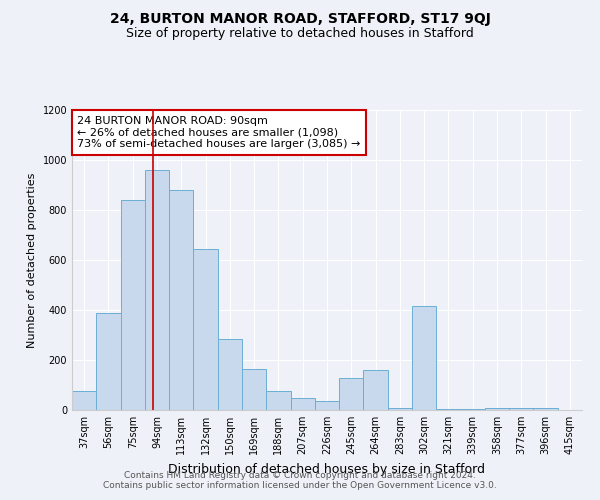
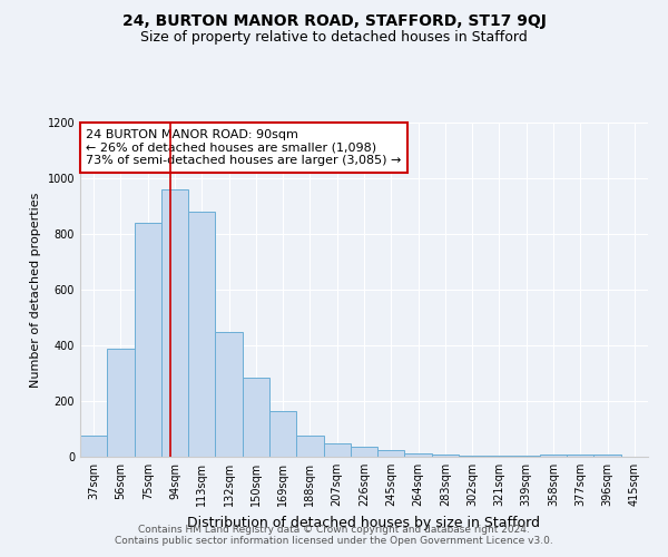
132sqm: 645 -> 450
245sqm: 130 -> 25
264sqm: 160 -> 12
302sqm: 415 -> 5
